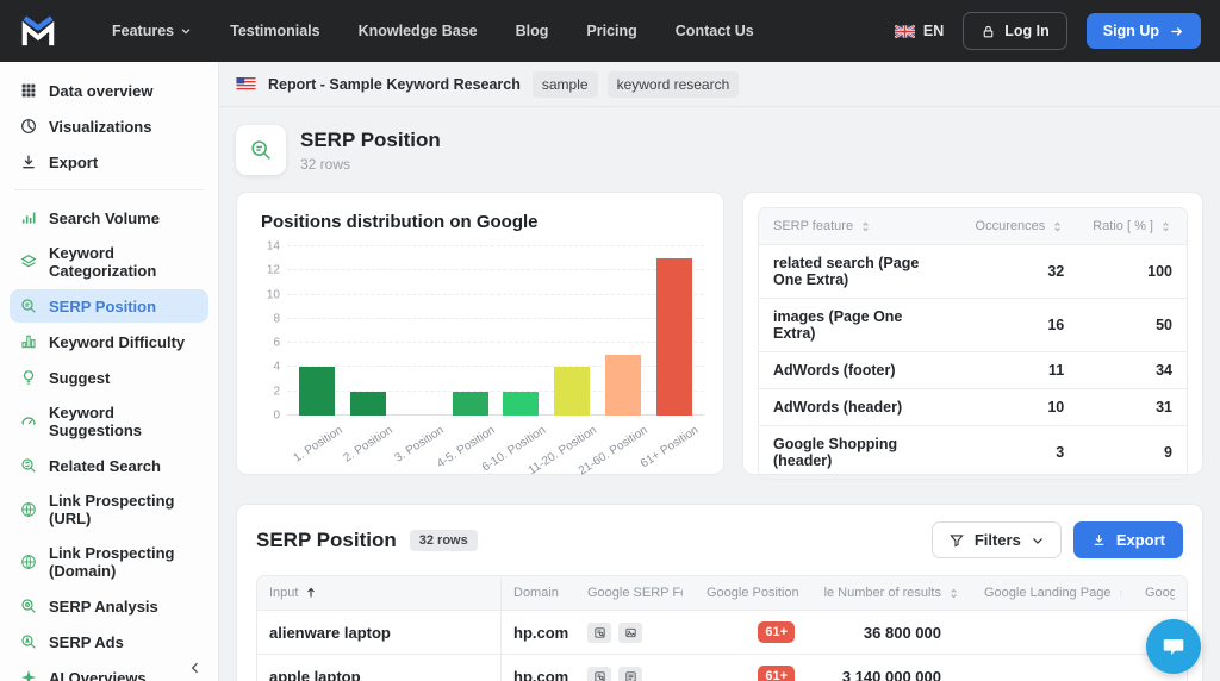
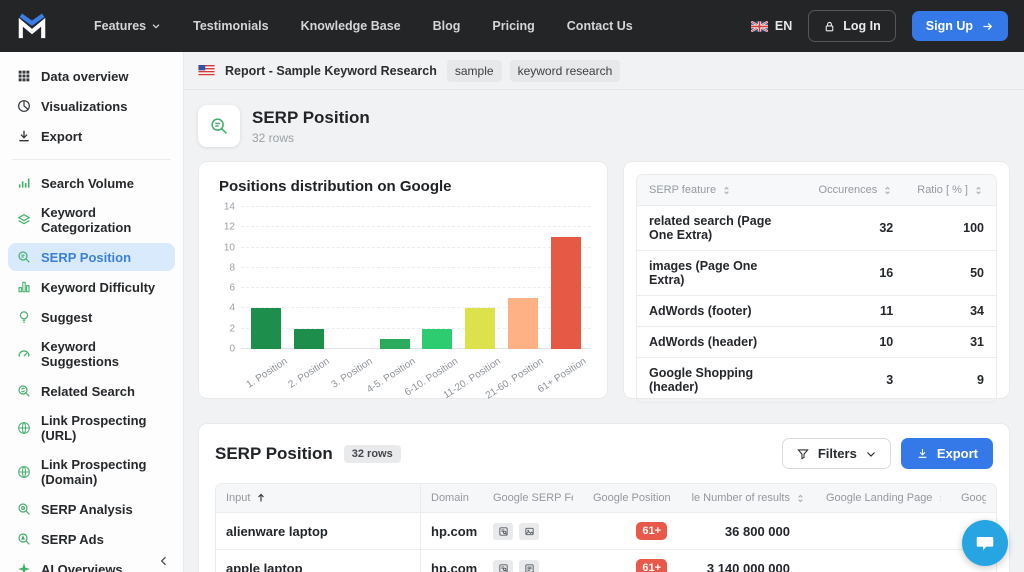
4-5. Position: 2 -> 1
61+ Position: 13 -> 11
